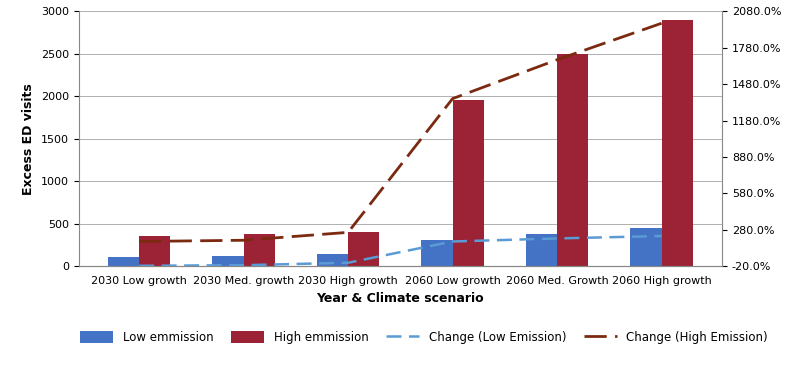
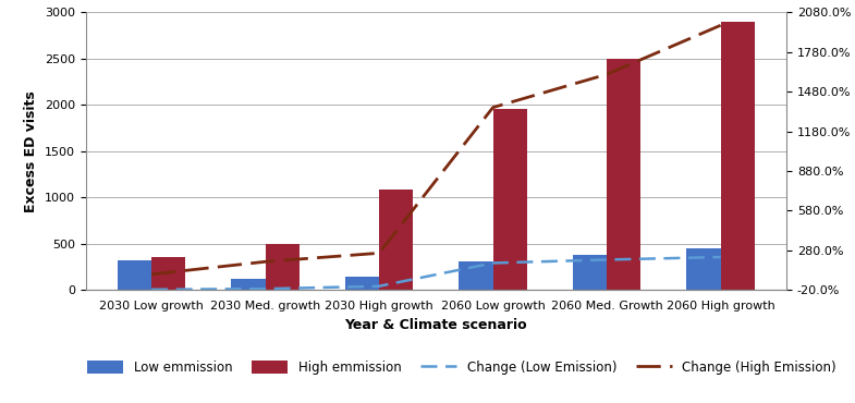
Low emmission/2030 Low growth: 110 -> 320
Change (High Emission)/2030 Low growth: 180% -> 100%
High emmission/2030 Med. growth: 380 -> 500
High emmission/2030 High growth: 410 -> 1080
Change (High Emission)/2060 Med. Growth: 1680% -> 1610%
